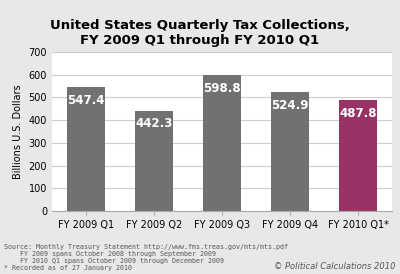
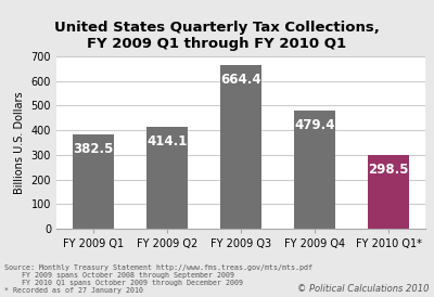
FY 2009 Q1: 547.4 -> 382.5
FY 2009 Q2: 442.3 -> 414.1
FY 2009 Q3: 598.8 -> 664.4
FY 2009 Q4: 524.9 -> 479.4
FY 2010 Q1*: 487.8 -> 298.5
